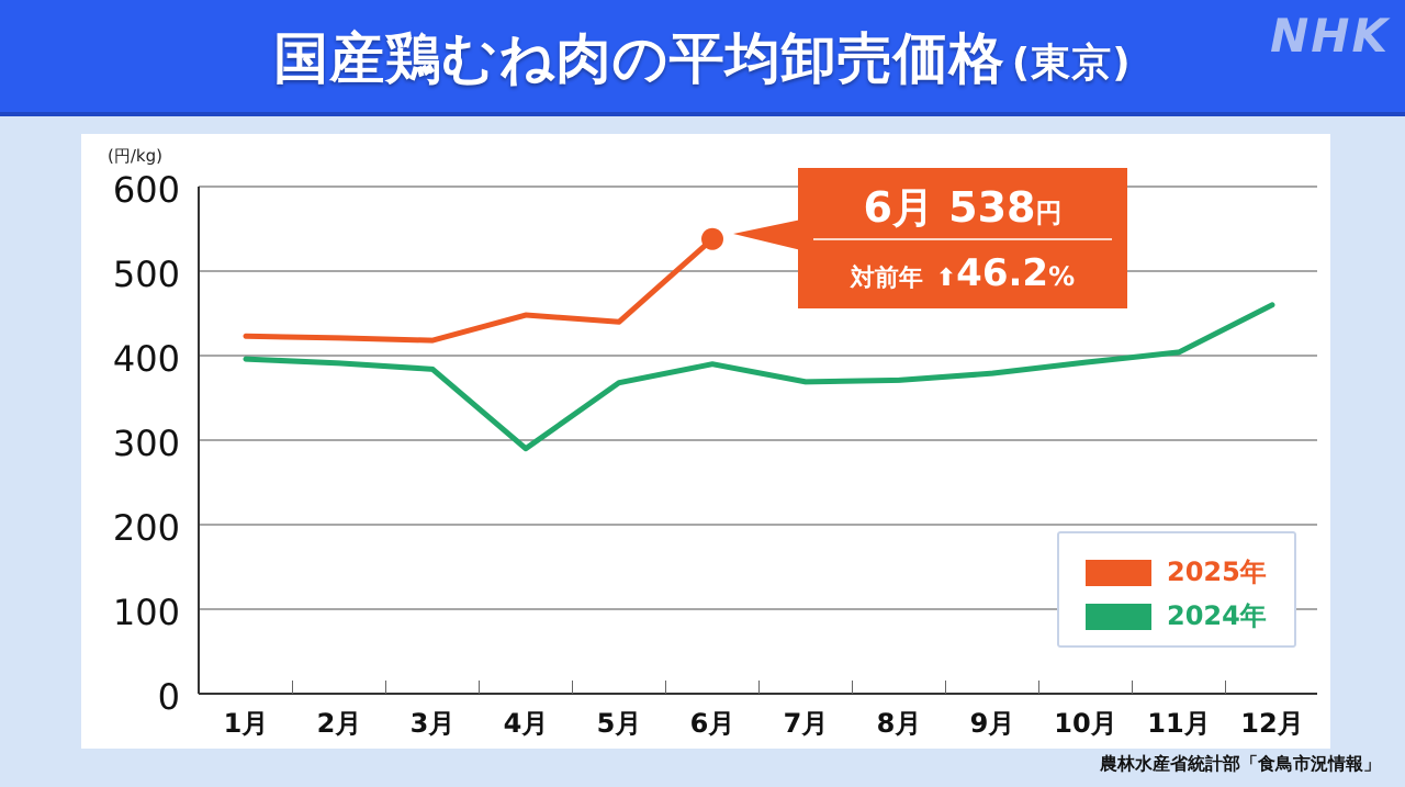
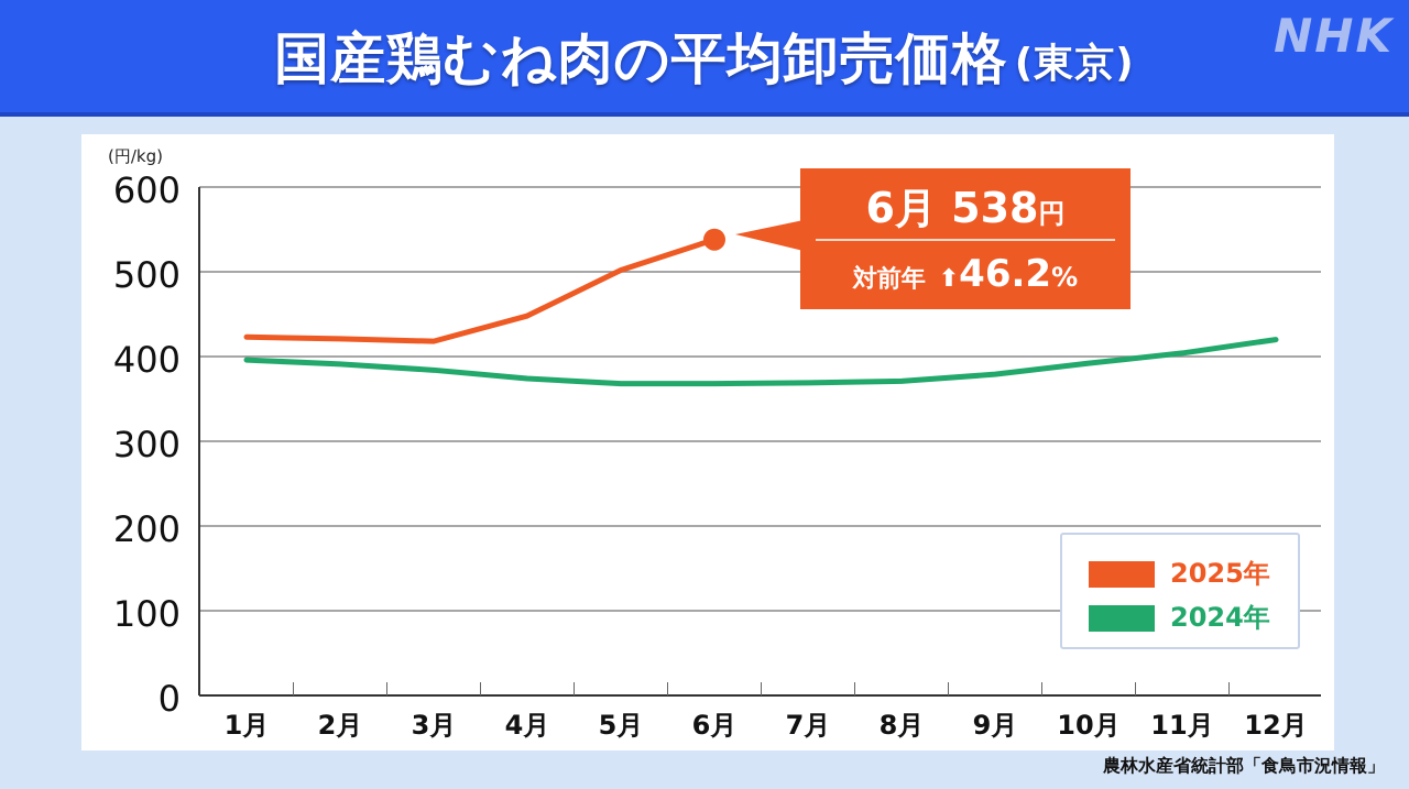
2024年/4月: 290 -> 370
2025年/5月: 440 -> 500
2024年/6月: 390 -> 370
2024年/12月: 460 -> 420
